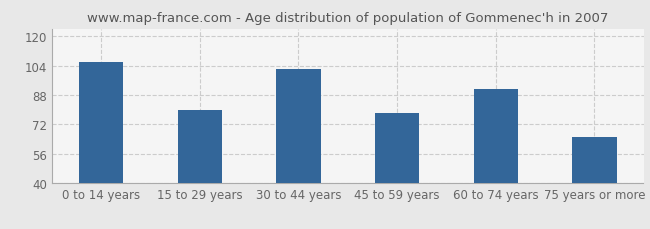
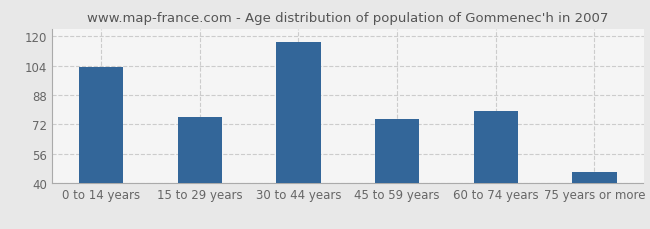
0 to 14 years: 106 -> 103
15 to 29 years: 80 -> 76
30 to 44 years: 102 -> 117
45 to 59 years: 78 -> 75
60 to 74 years: 91 -> 79
75 years or more: 65 -> 46
